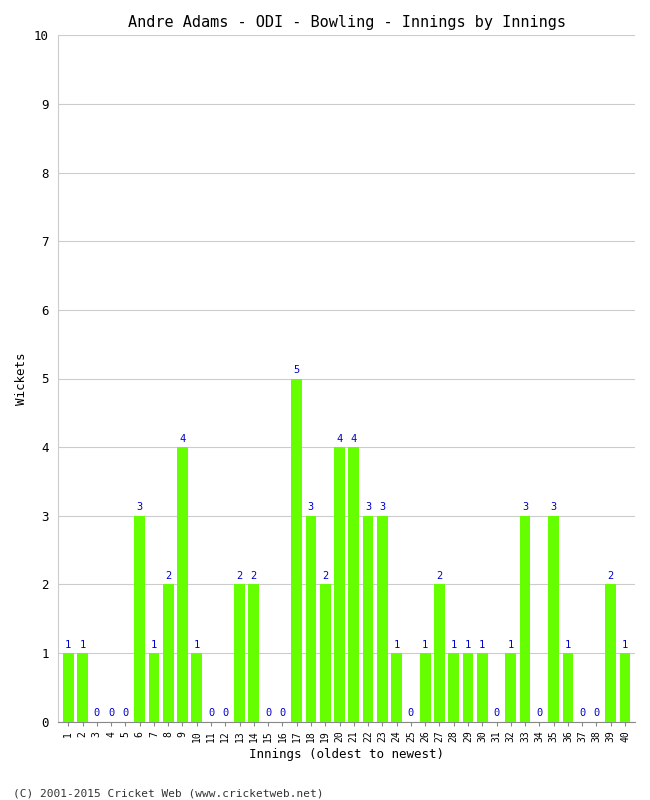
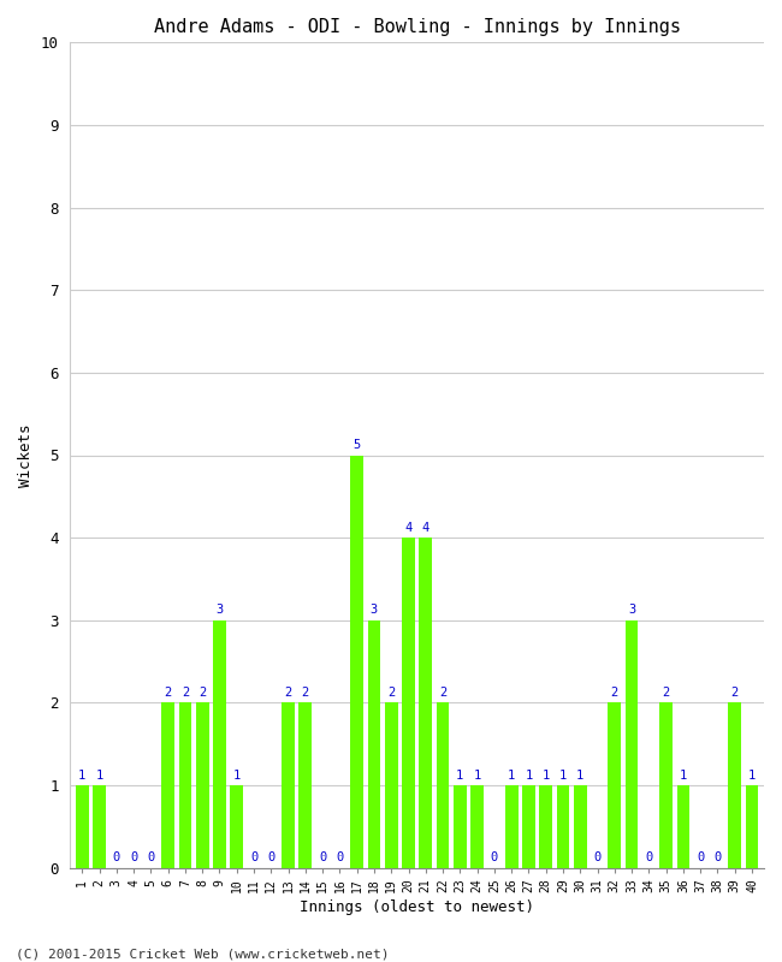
6: 3 -> 2
7: 1 -> 2
9: 4 -> 3
22: 3 -> 2
23: 3 -> 1
27: 2 -> 1
32: 1 -> 2
35: 3 -> 2
